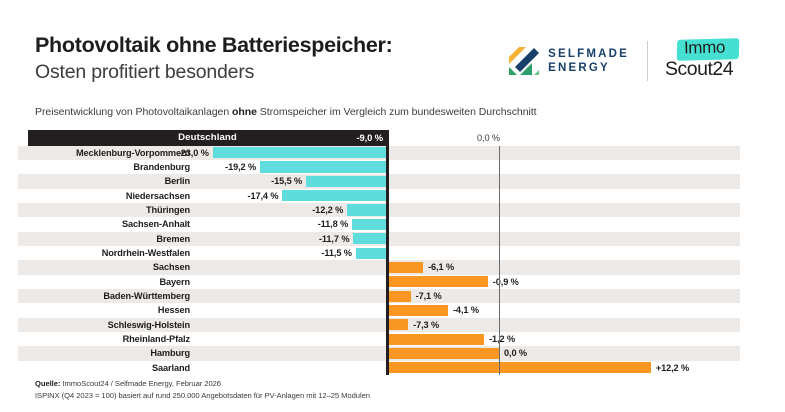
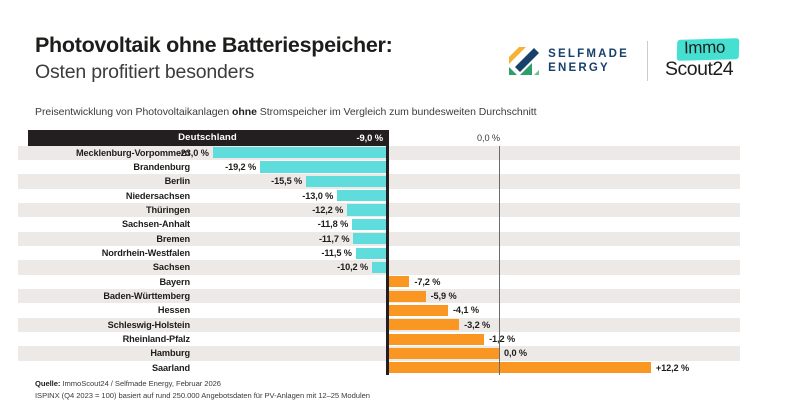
Niedersachsen: -17,4 -> -13,0
Sachsen: -6,1 -> -10,2
Bayern: -0,9 -> -7,2
Baden-Württemberg: -7,1 -> -5,9
Schleswig-Holstein: -7,3 -> -3,2
